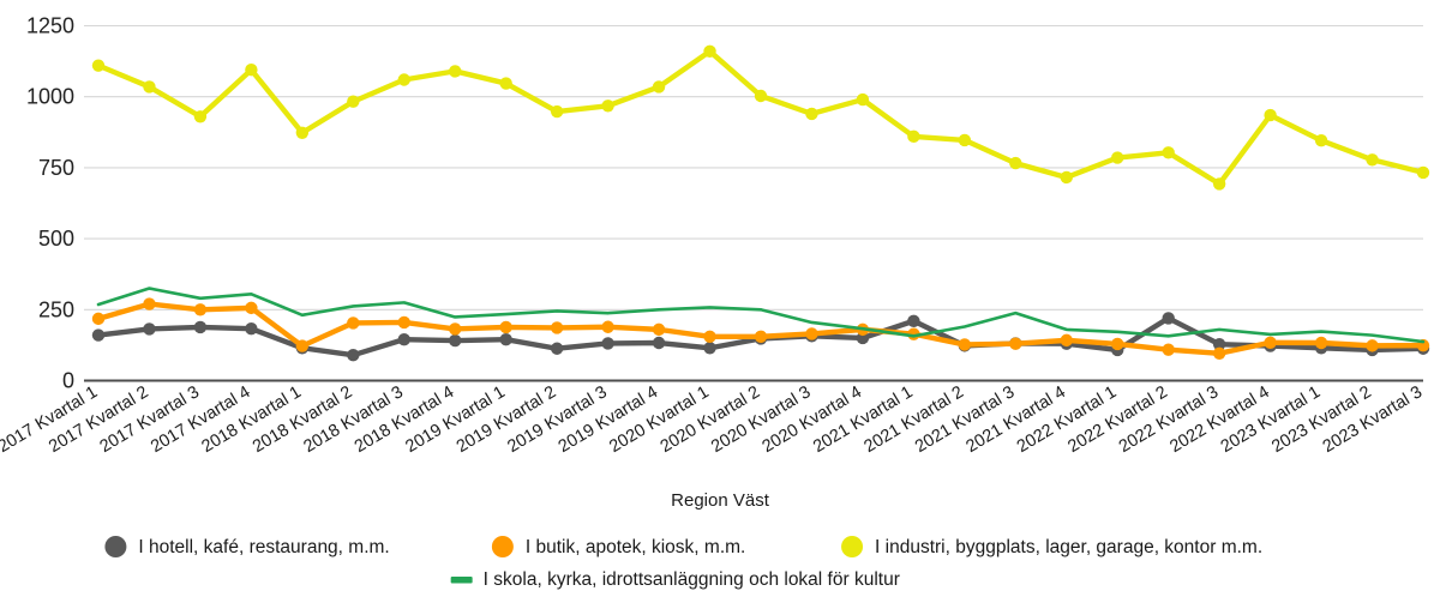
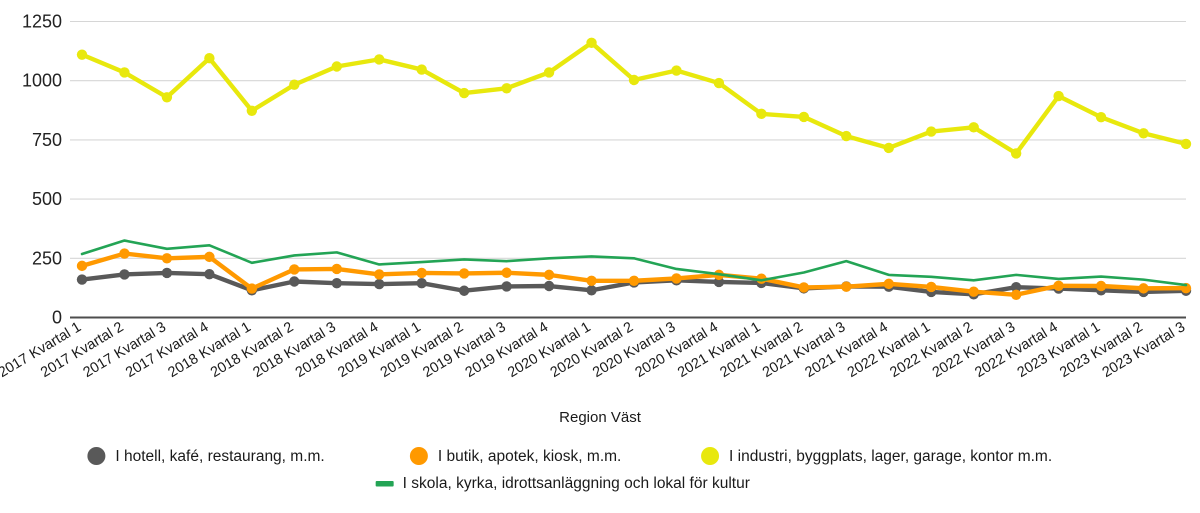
I hotell, kafé, restaurang, m.m./2018 Kvartal 2: 90 -> 150
I industri, byggplats, lager, garage, kontor m.m./2020 Kvartal 3: 940 -> 1040
I hotell, kafé, restaurang, m.m./2021 Kvartal 1: 210 -> 150
I hotell, kafé, restaurang, m.m./2022 Kvartal 2: 220 -> 100
